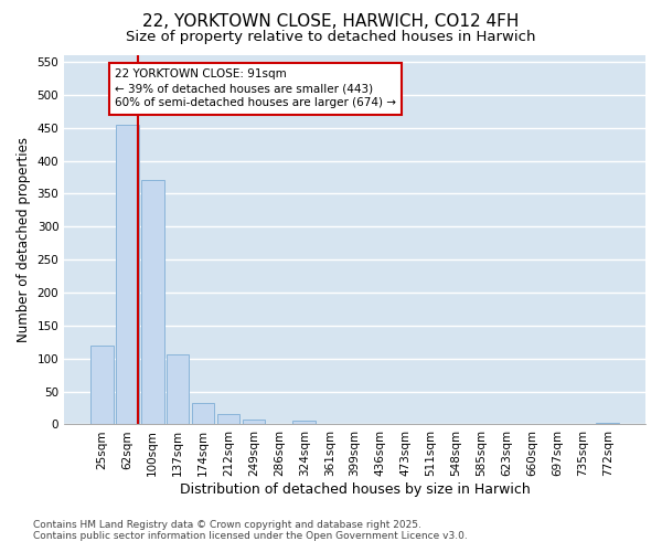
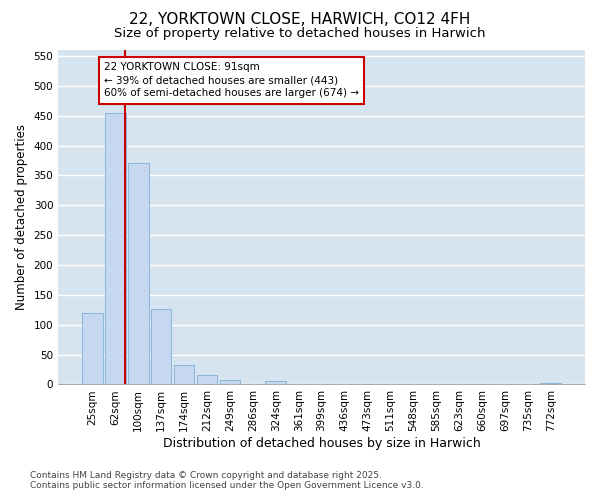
137sqm: 106 -> 127
